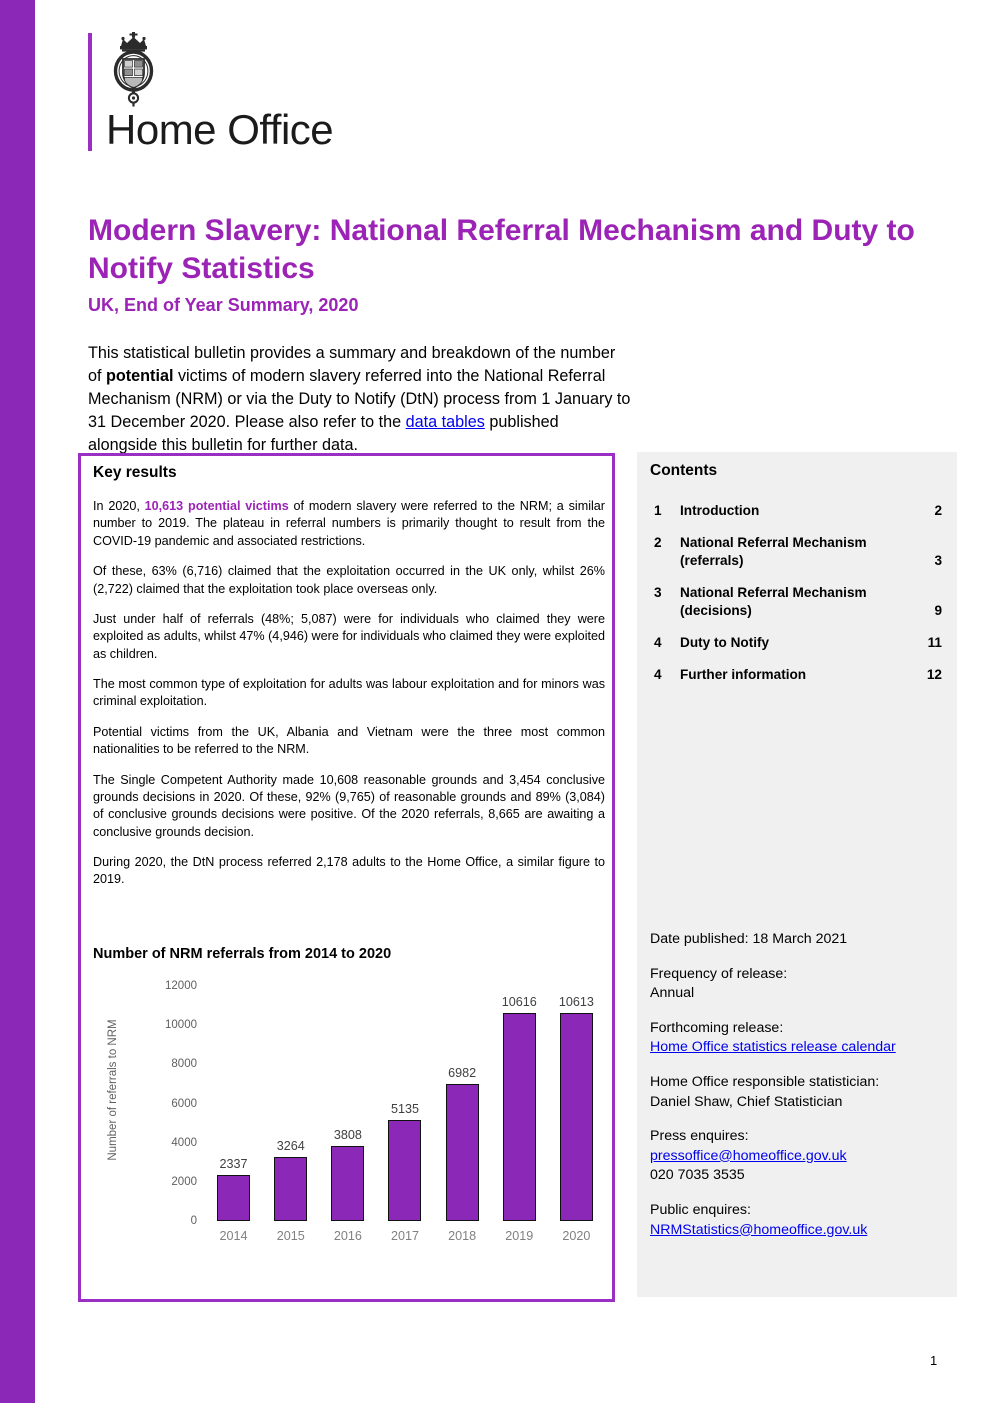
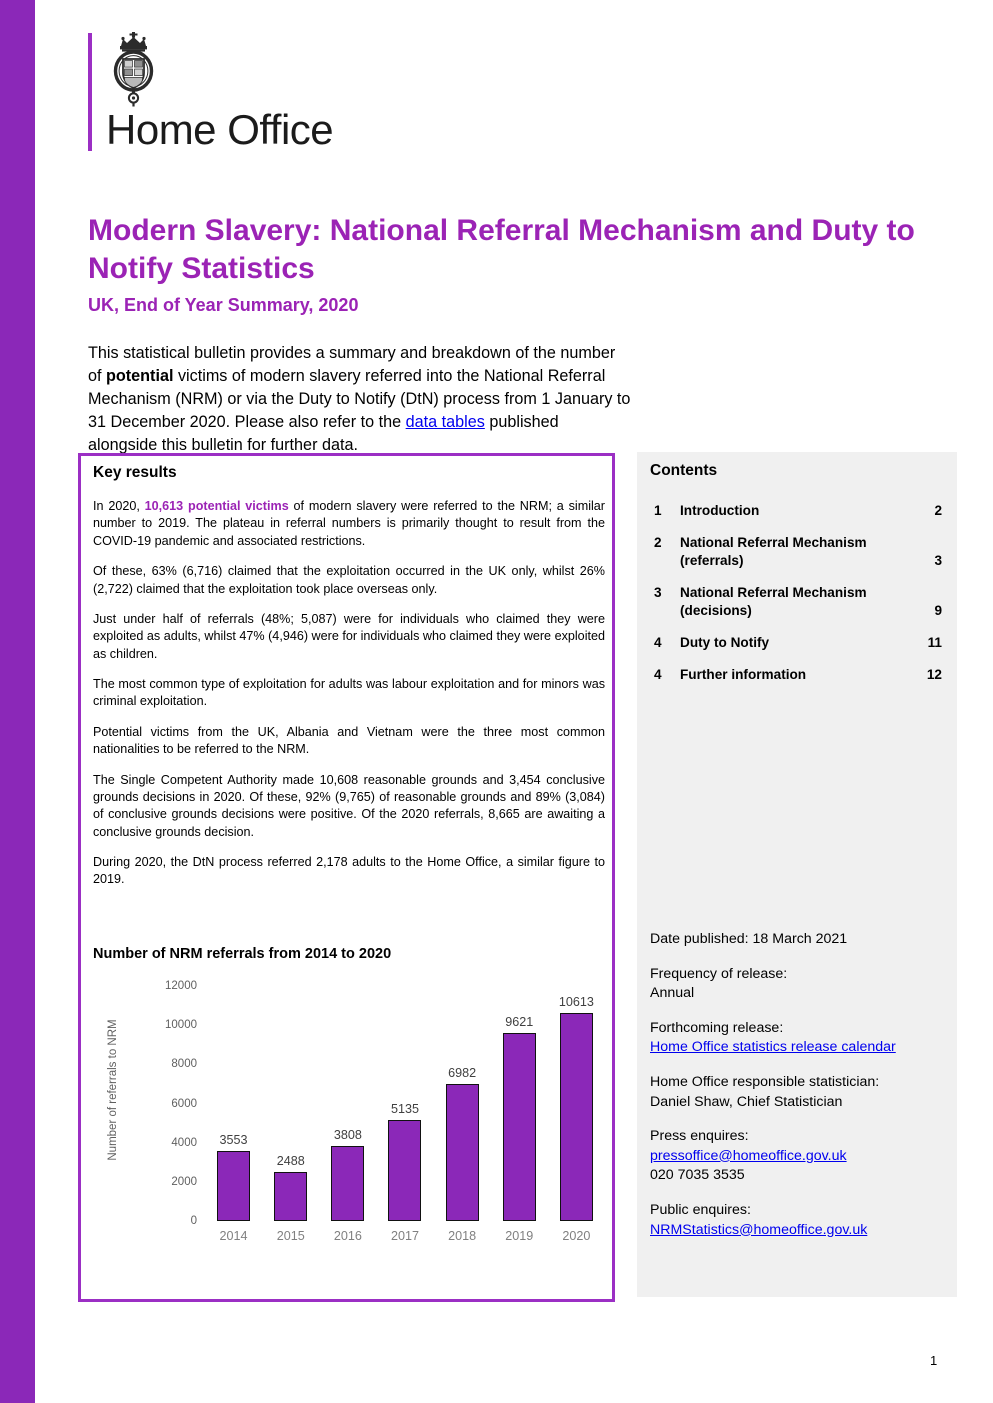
2014: 2337 -> 3553
2015: 3264 -> 2488
2019: 10616 -> 9621
